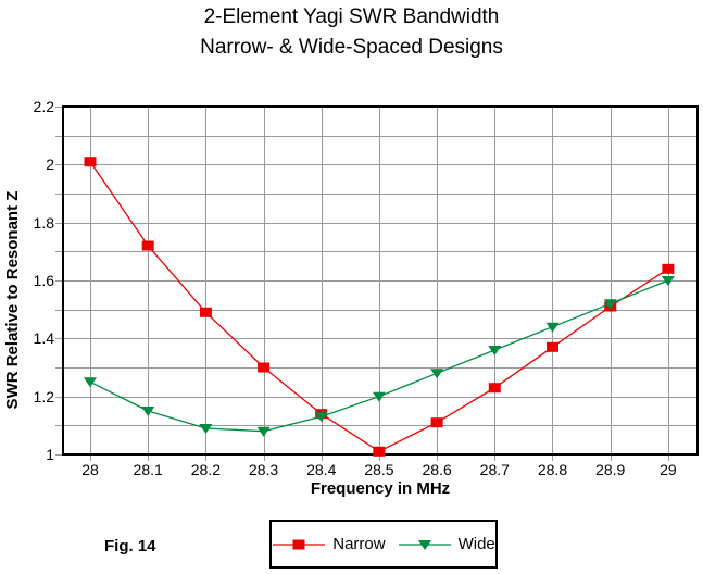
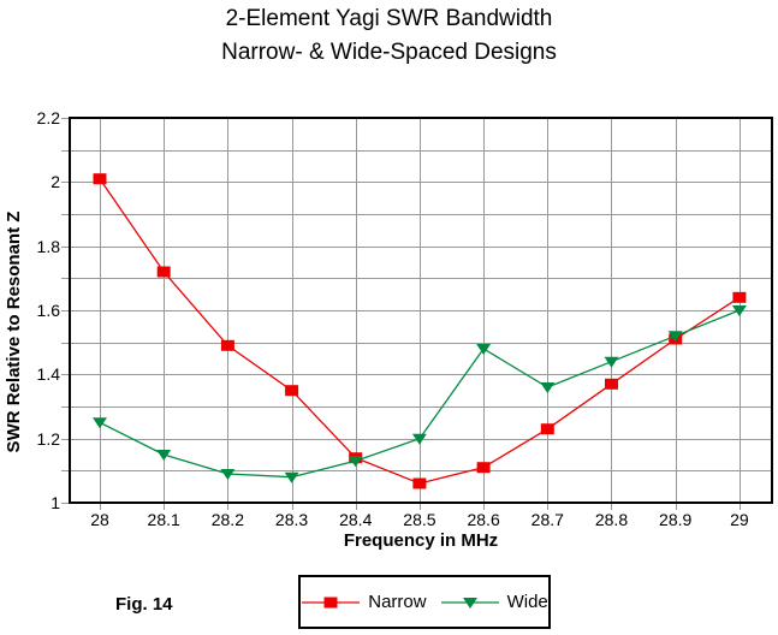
Narrow/28.3: 1.30 -> 1.35
Narrow/28.5: 1.01 -> 1.06
Wide/28.6: 1.28 -> 1.48
